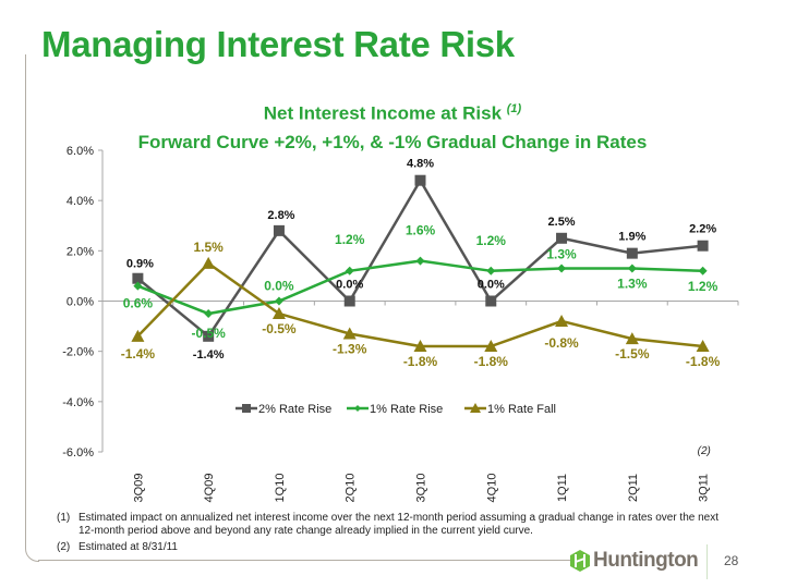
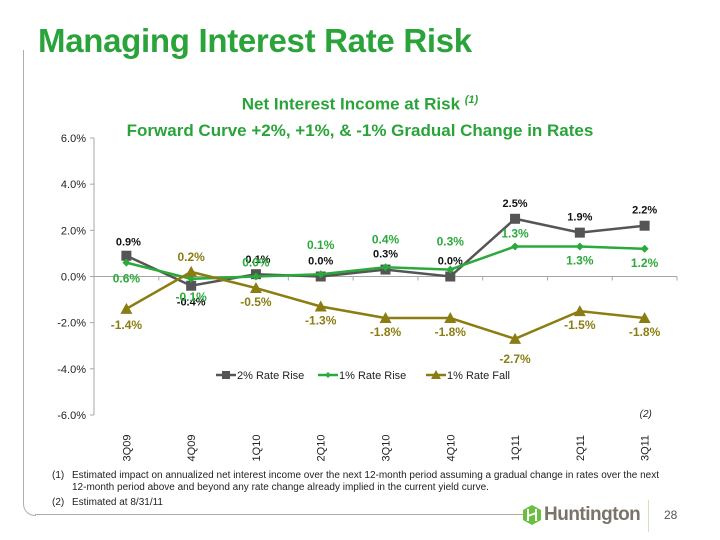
2% Rate Rise/4Q09: -1.4% -> -0.4%
1% Rate Rise/4Q09: -0.5% -> -0.1%
1% Rate Fall/4Q09: 1.5% -> 0.2%
2% Rate Rise/1Q10: 2.8% -> 0.1%
1% Rate Rise/2Q10: 1.2% -> 0.1%
2% Rate Rise/3Q10: 4.8% -> 0.3%
1% Rate Rise/3Q10: 1.6% -> 0.4%
1% Rate Rise/4Q10: 1.2% -> 0.3%
1% Rate Fall/1Q11: -0.8% -> -2.7%
